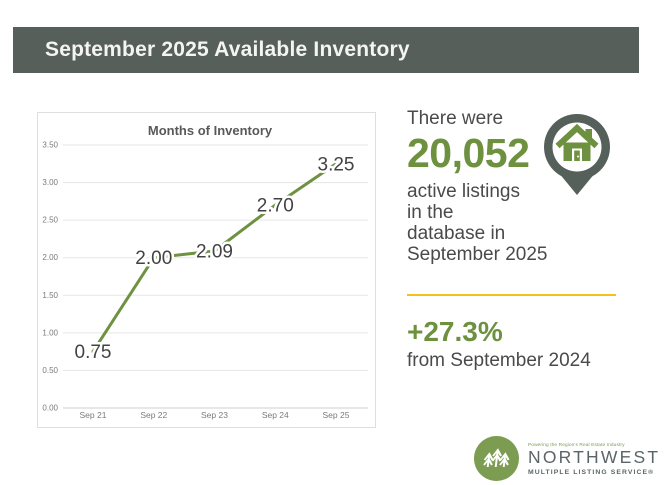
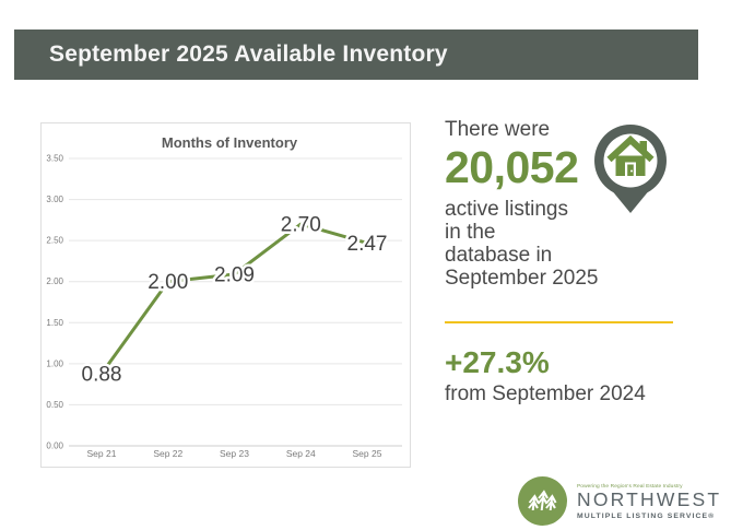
Sep 21: 0.75 -> 0.88
Sep 25: 3.25 -> 2.47
